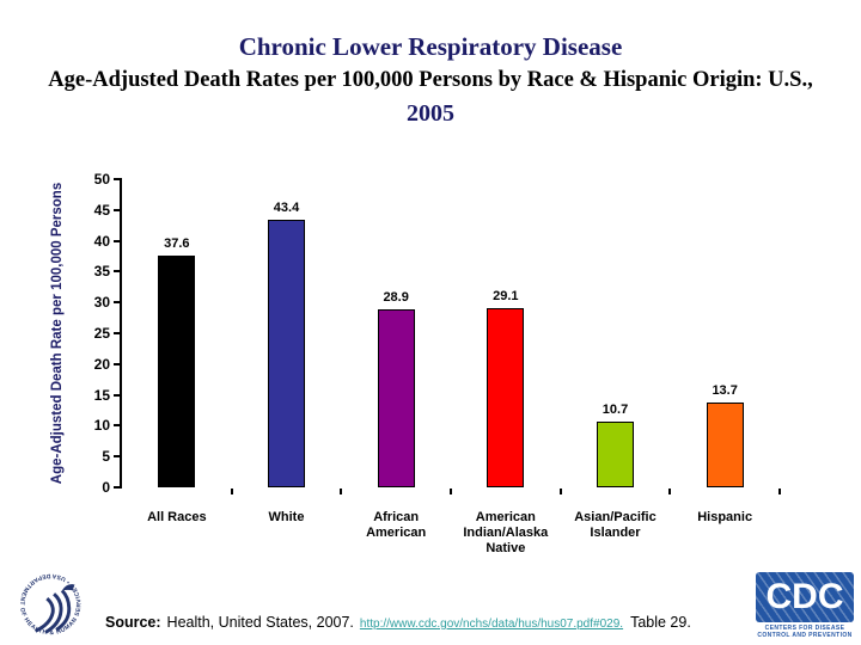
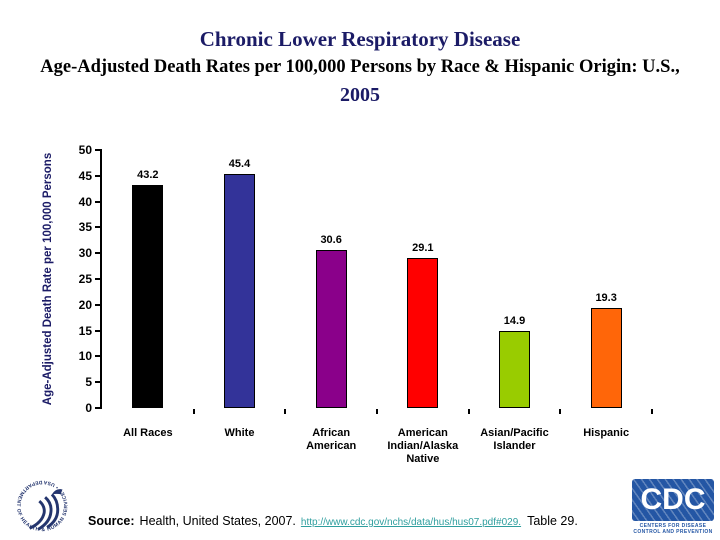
All Races: 37.6 -> 43.2
White: 43.4 -> 45.4
African American: 28.9 -> 30.6
Asian/Pacific Islander: 10.7 -> 14.9
Hispanic: 13.7 -> 19.3
